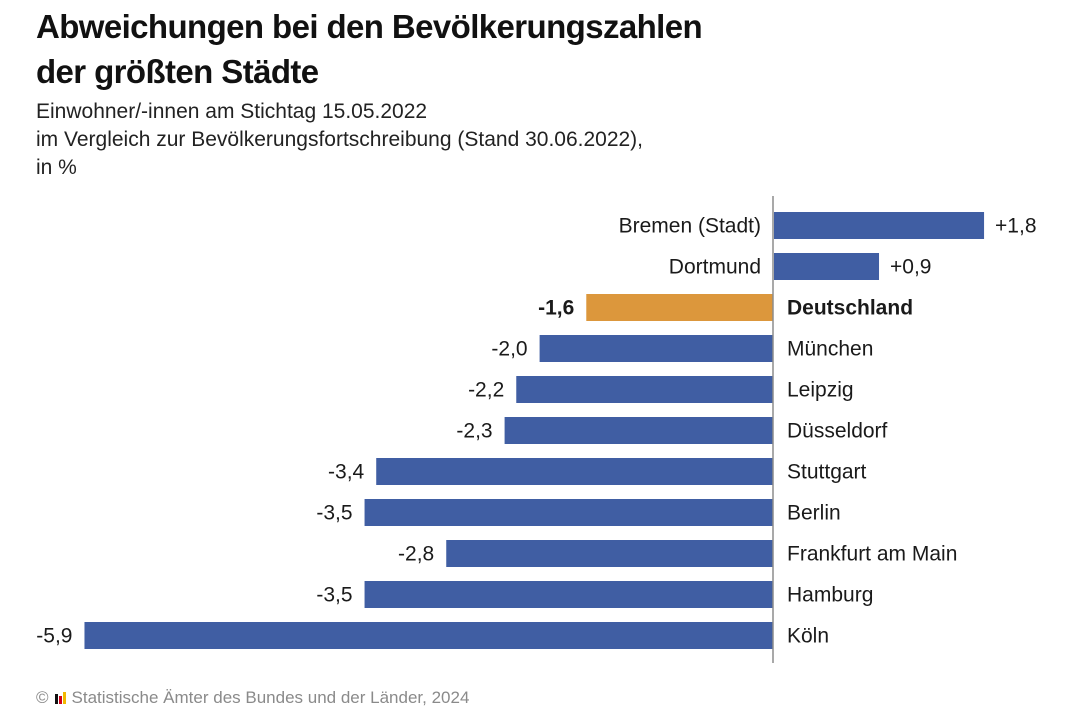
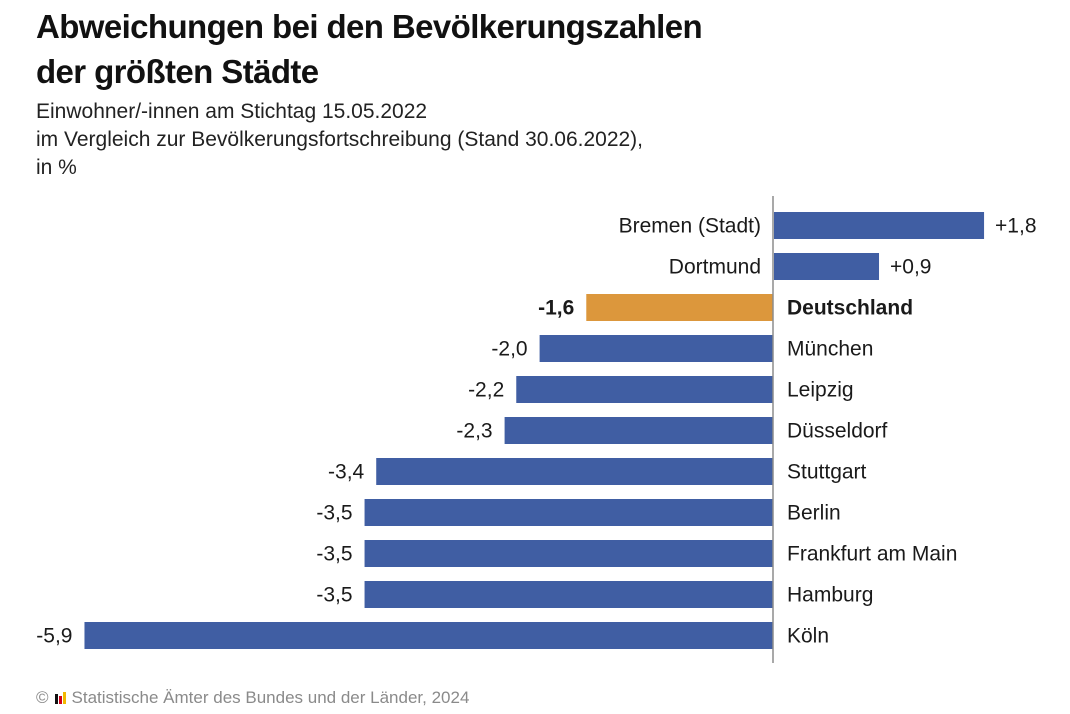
Frankfurt am Main: -2,8 -> -3,5
